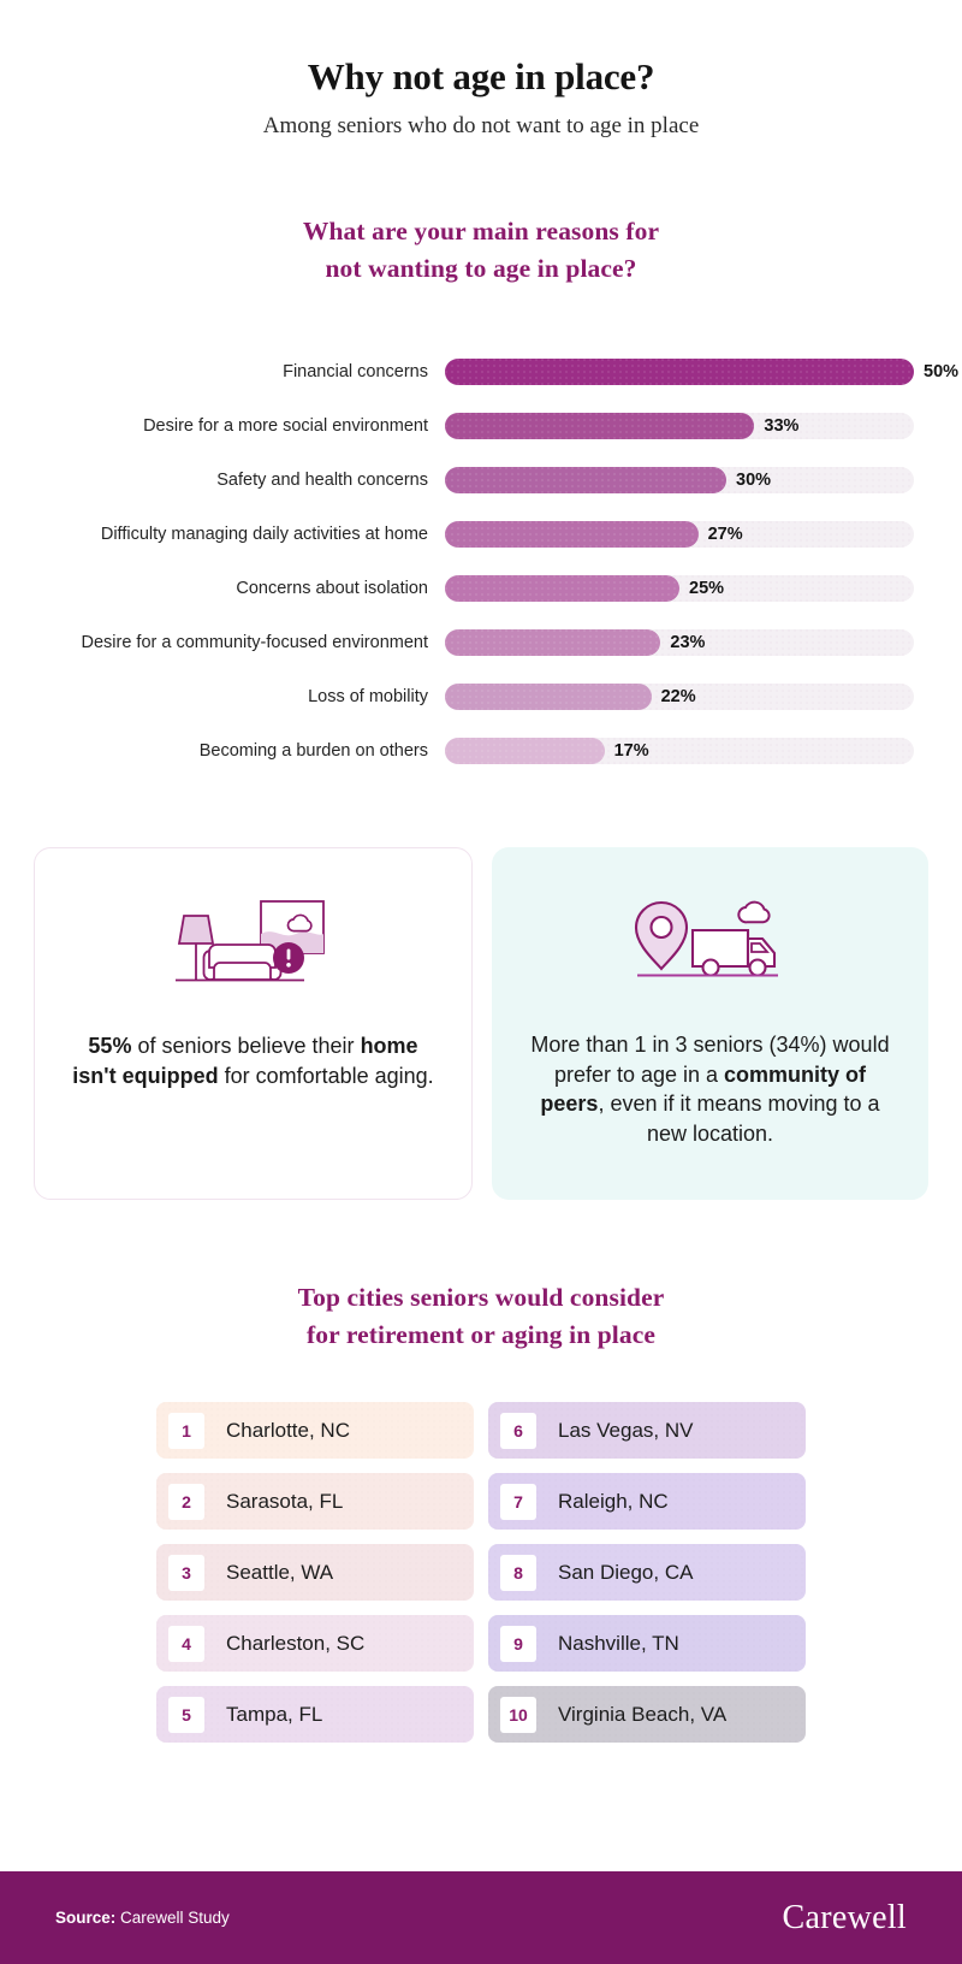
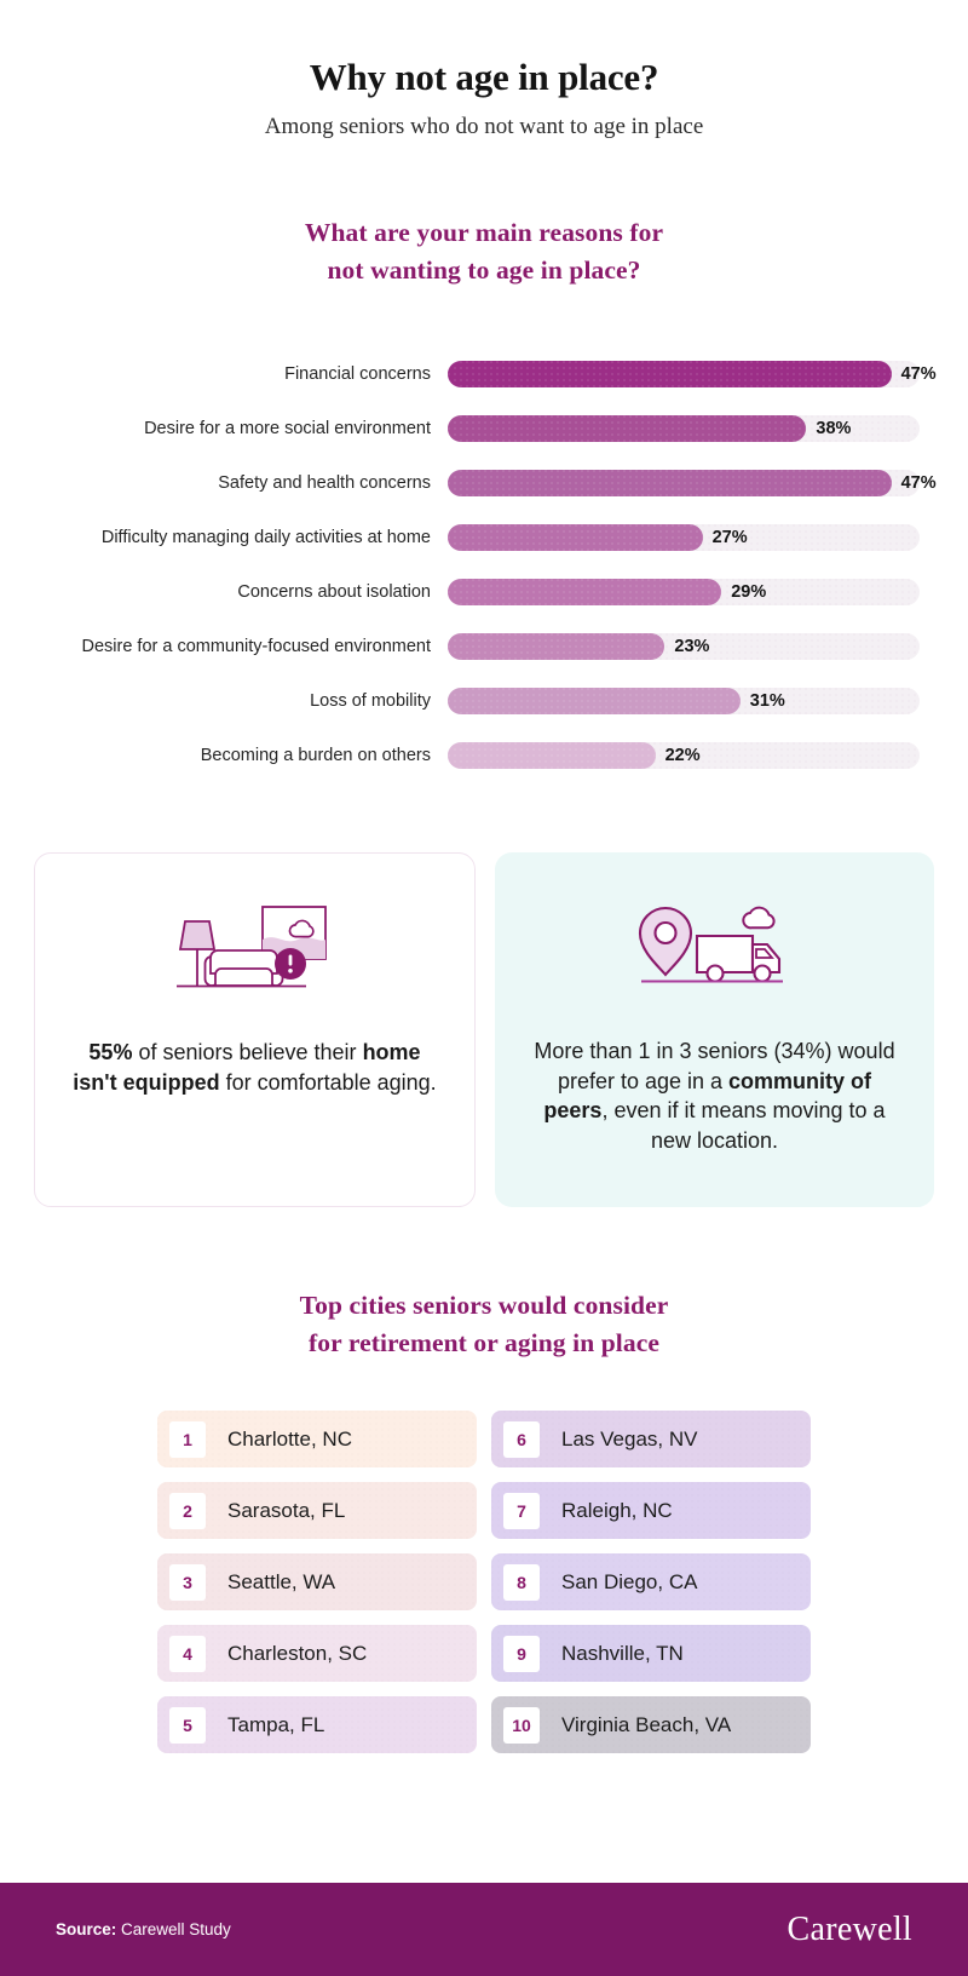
Financial concerns: 50% -> 47%
Desire for a more social environment: 33% -> 38%
Safety and health concerns: 30% -> 47%
Concerns about isolation: 25% -> 29%
Loss of mobility: 22% -> 31%
Becoming a burden on others: 17% -> 22%
